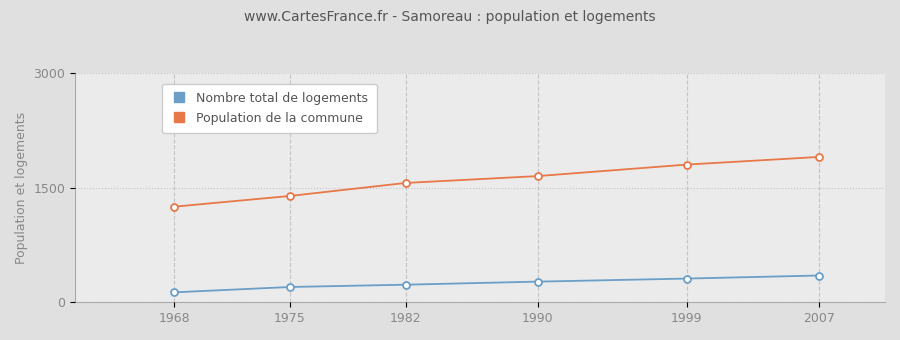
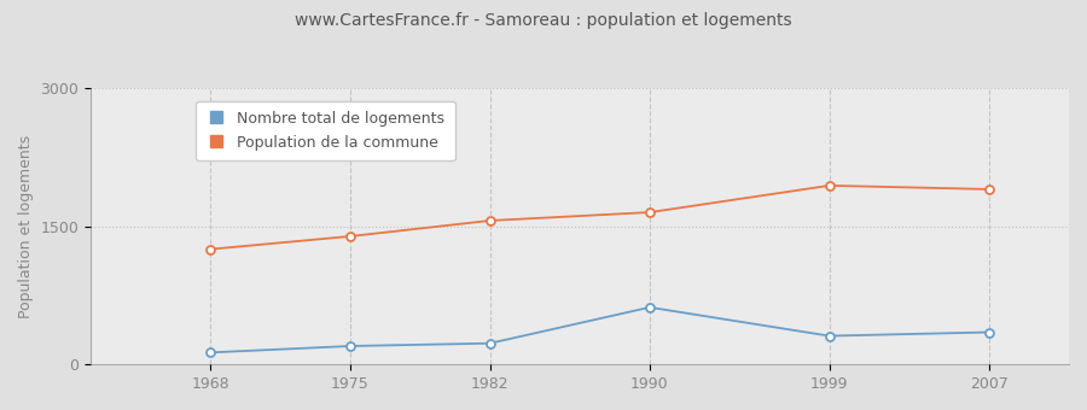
Nombre total de logements/1990: 270 -> 620
Population de la commune/1999: 1800 -> 1940
